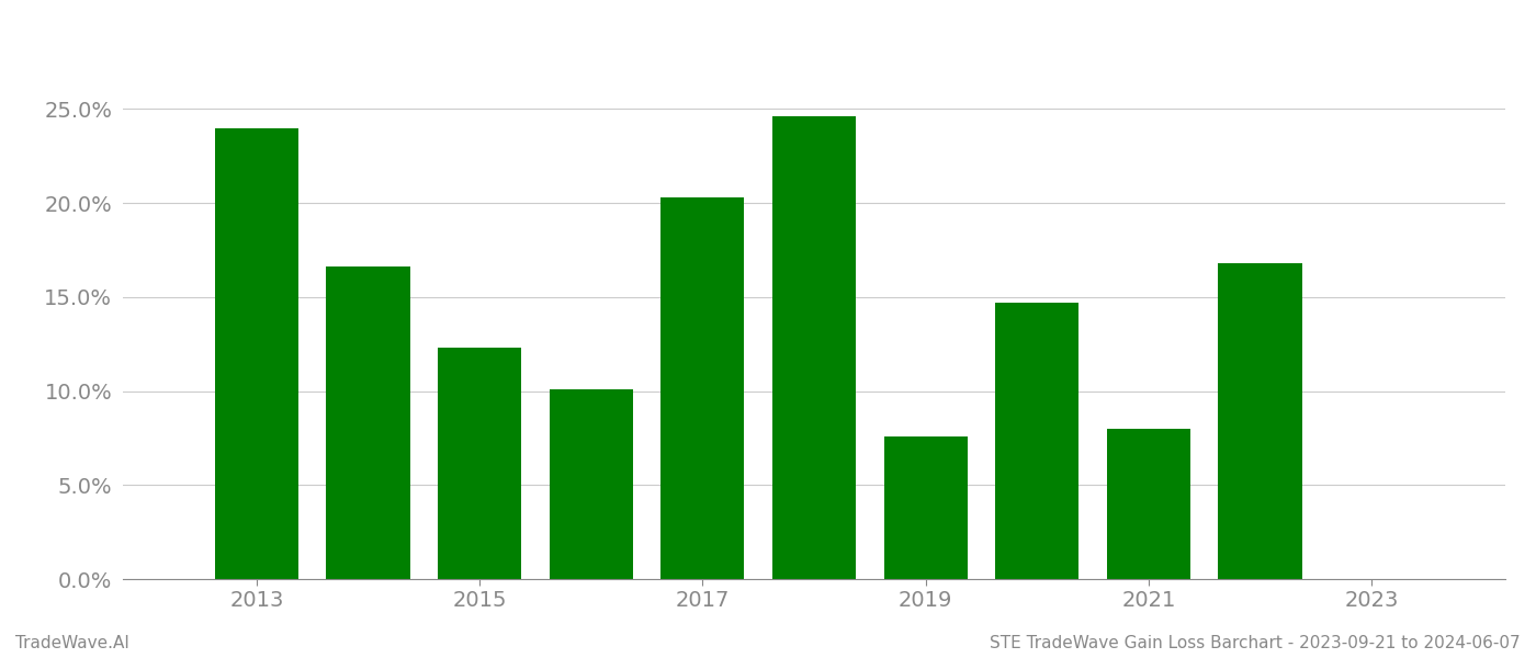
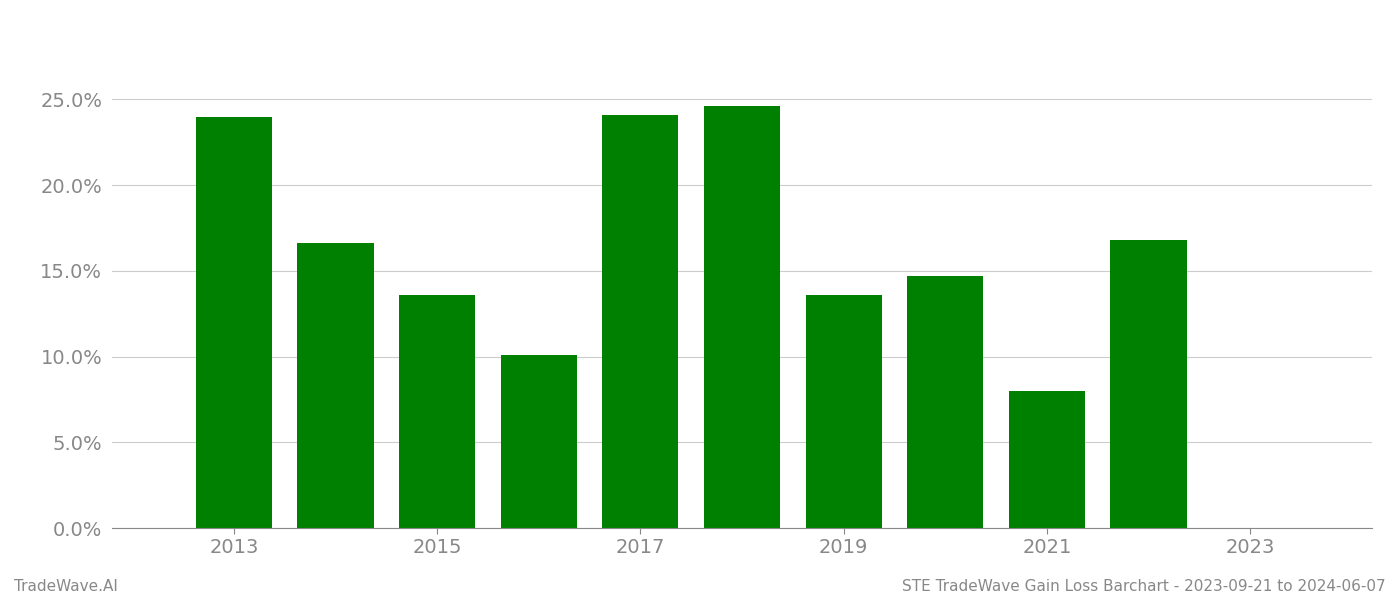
2015: 12.3% -> 13.6%
2017: 20.3% -> 24.1%
2019: 7.6% -> 13.6%
